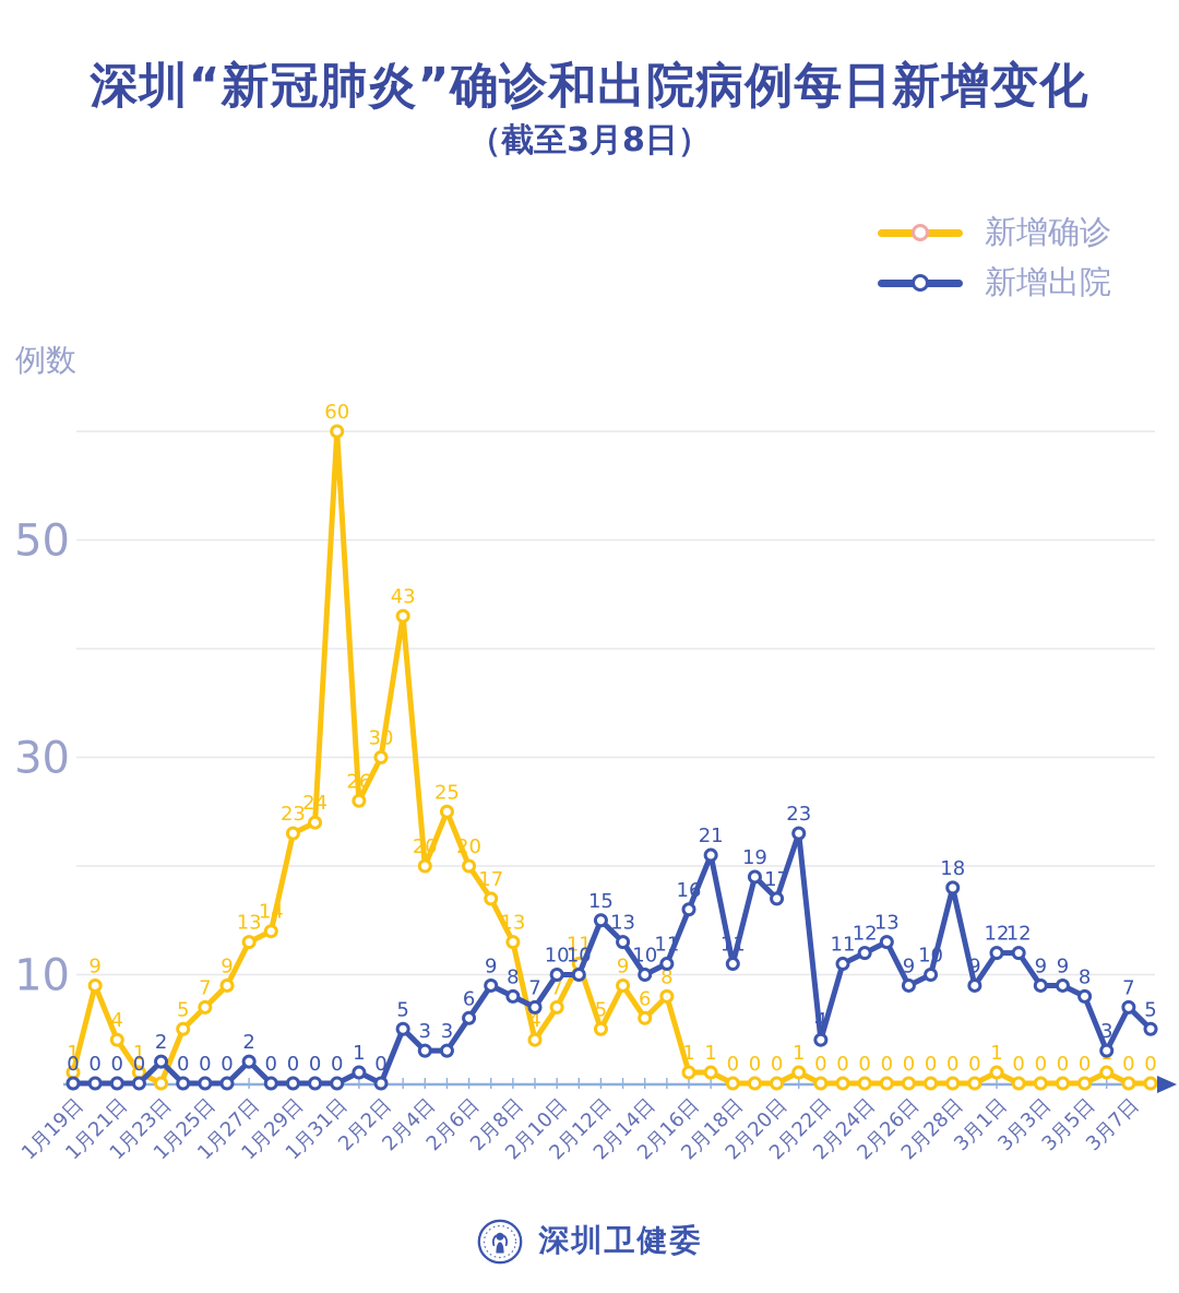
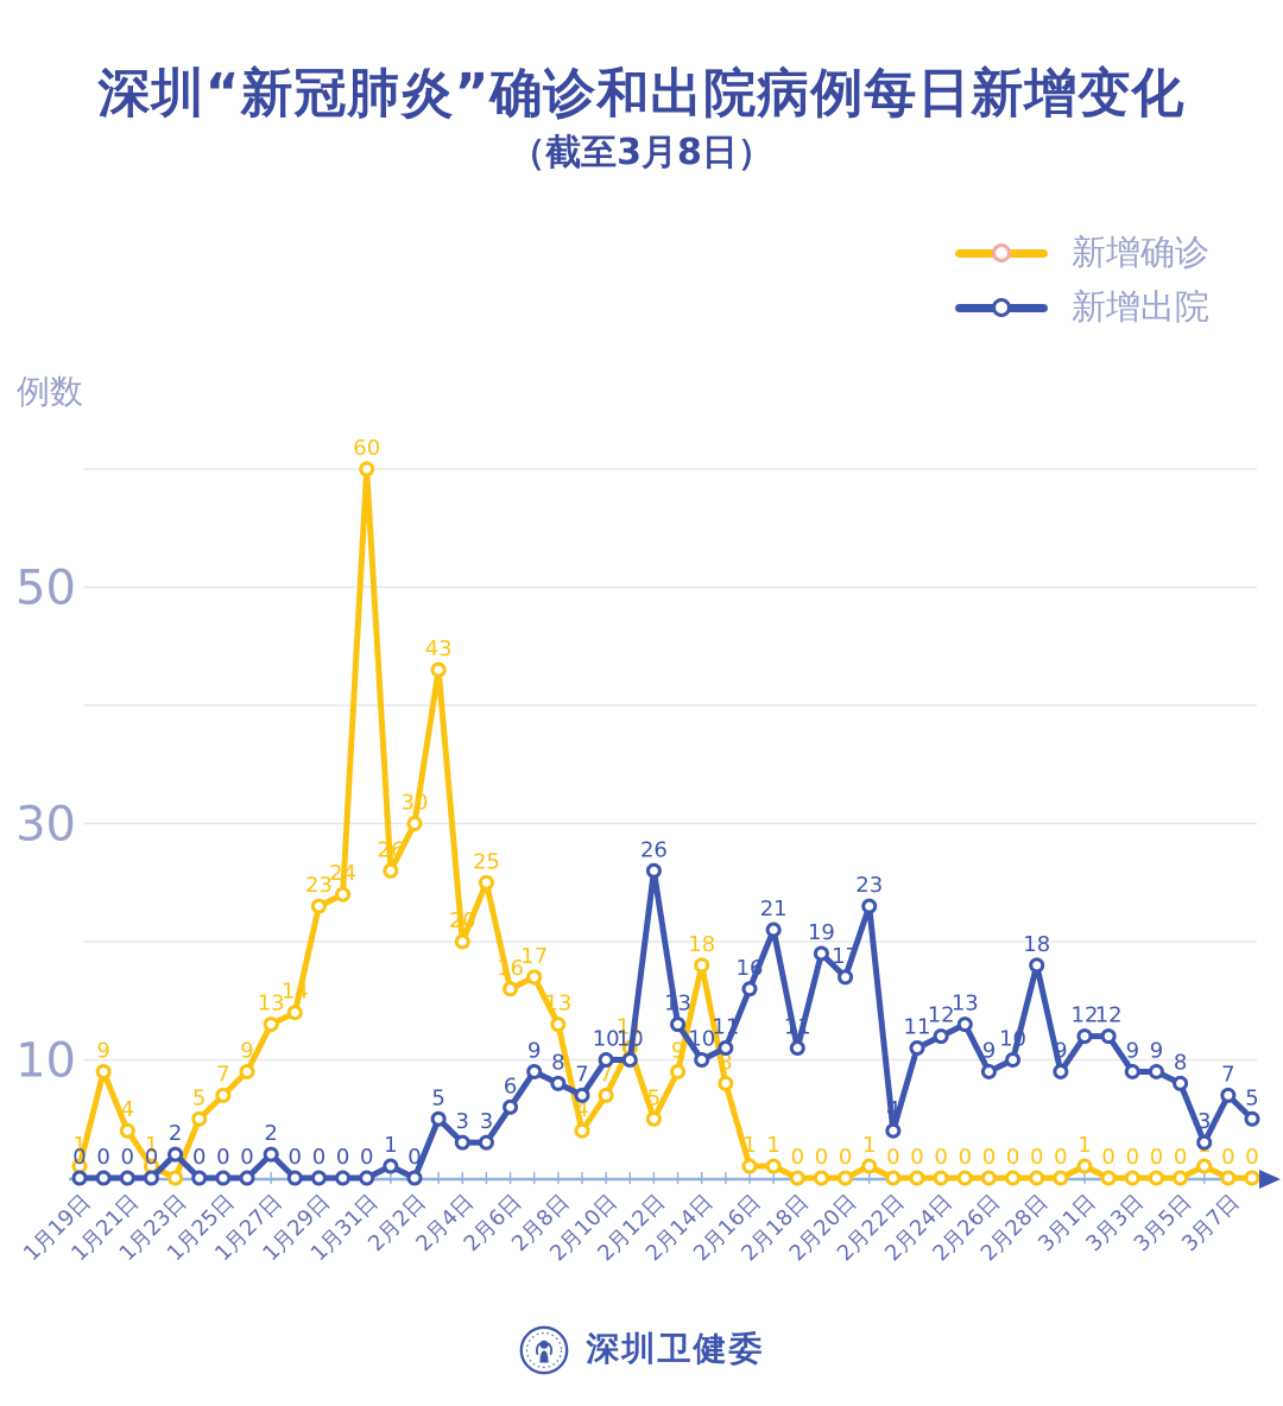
新增确诊/2月6日: 20 -> 16
新增出院/2月12日: 15 -> 26
新增确诊/2月14日: 6 -> 18
